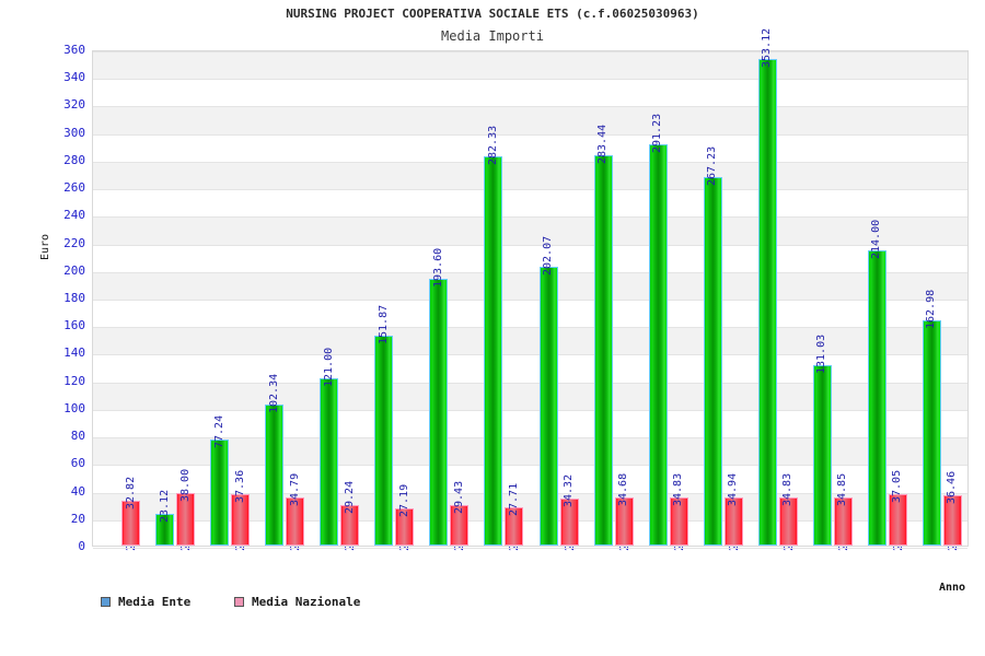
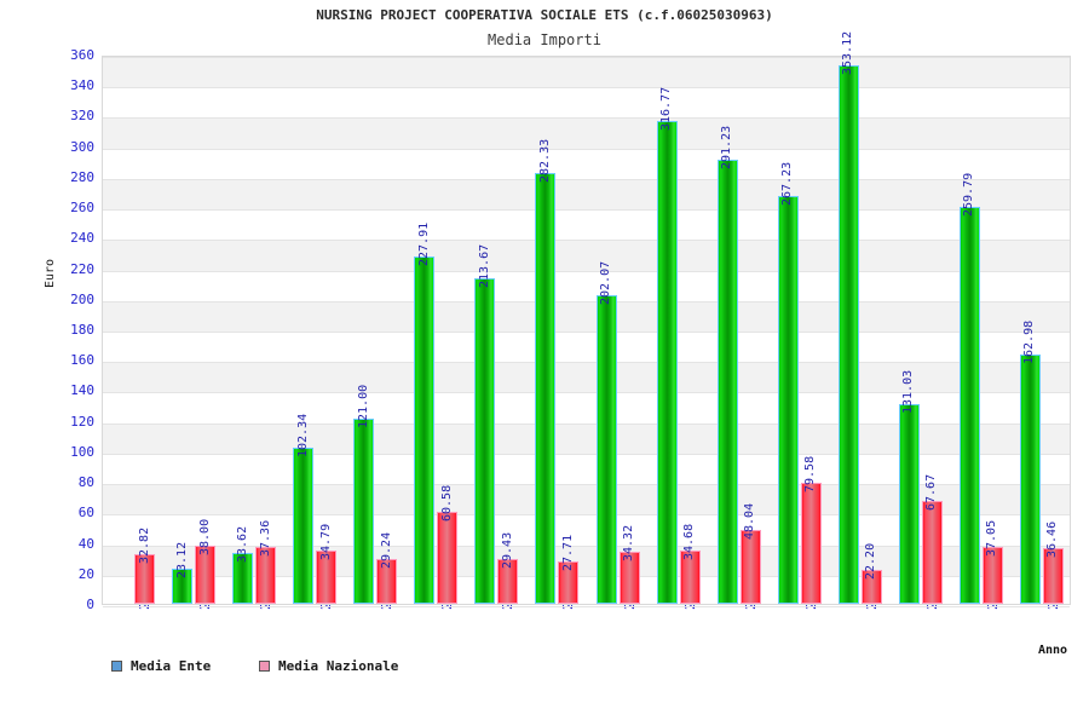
Media Ente/2011: 77.24 -> 33.62
Media Ente/2014: 151.87 -> 227.91
Media Nazionale/2014: 27.19 -> 60.58
Media Ente/2015: 193.60 -> 213.67
Media Ente/2018: 283.44 -> 316.77
Media Nazionale/2019: 34.83 -> 48.04
Media Nazionale/2020: 34.94 -> 79.58
Media Nazionale/2021: 34.83 -> 22.20
Media Nazionale/2022: 34.85 -> 67.67
Media Ente/2023: 214.00 -> 259.79
